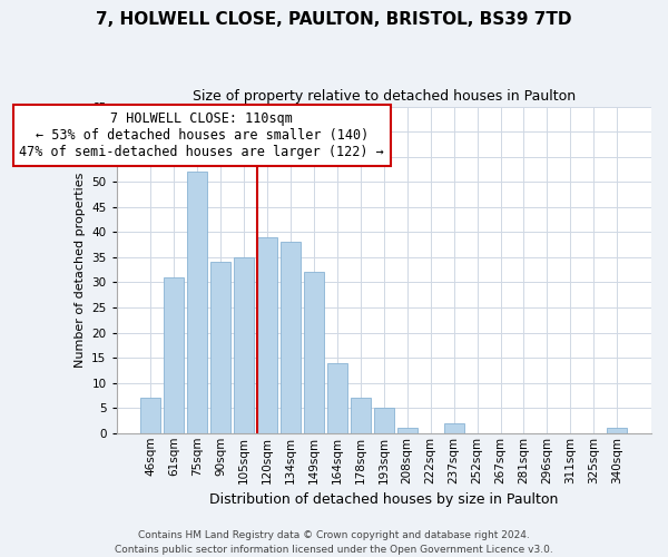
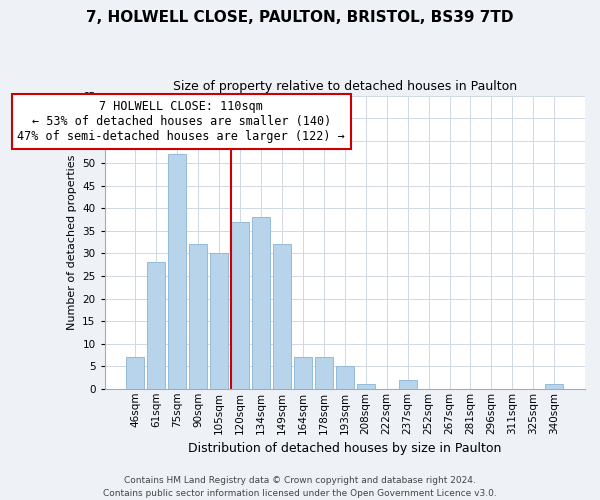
61sqm: 31 -> 28
90sqm: 34 -> 32
105sqm: 35 -> 30
120sqm: 39 -> 37
164sqm: 14 -> 7
